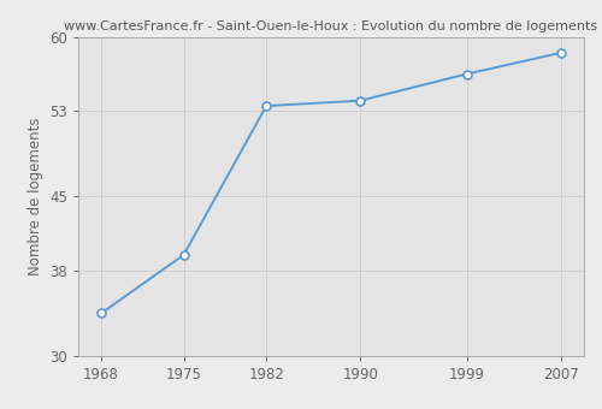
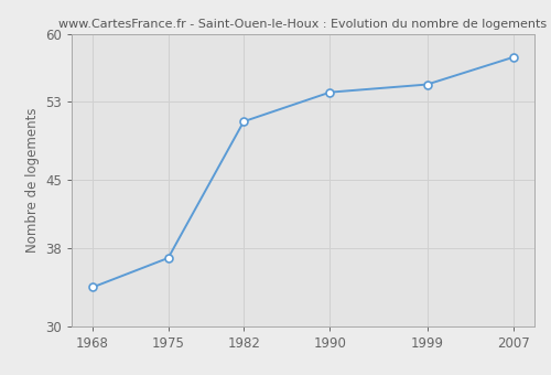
1975: 39.5 -> 37.0
1982: 53.5 -> 51.0
1999: 56.5 -> 54.8
2007: 58.5 -> 57.6
